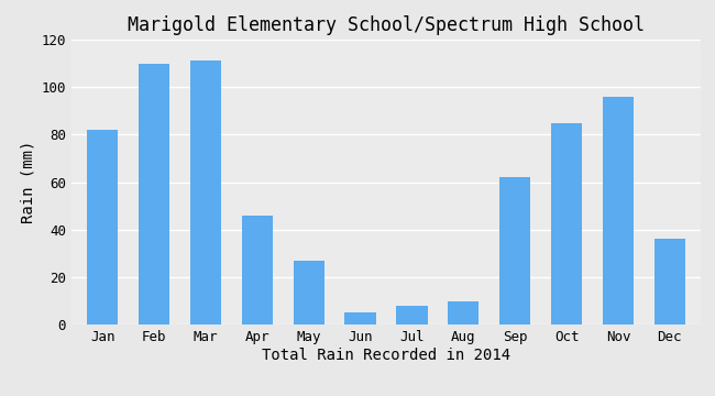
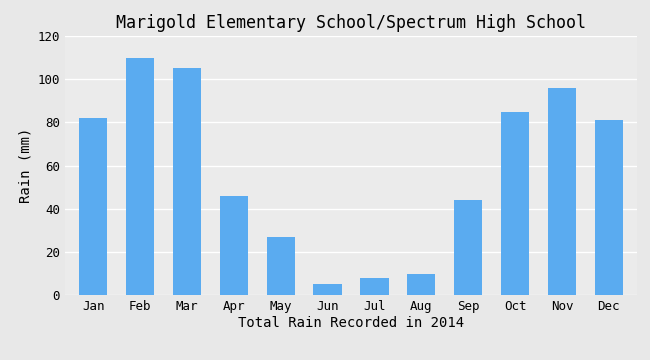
Mar: 111 -> 105
Sep: 62 -> 44
Dec: 36 -> 81
